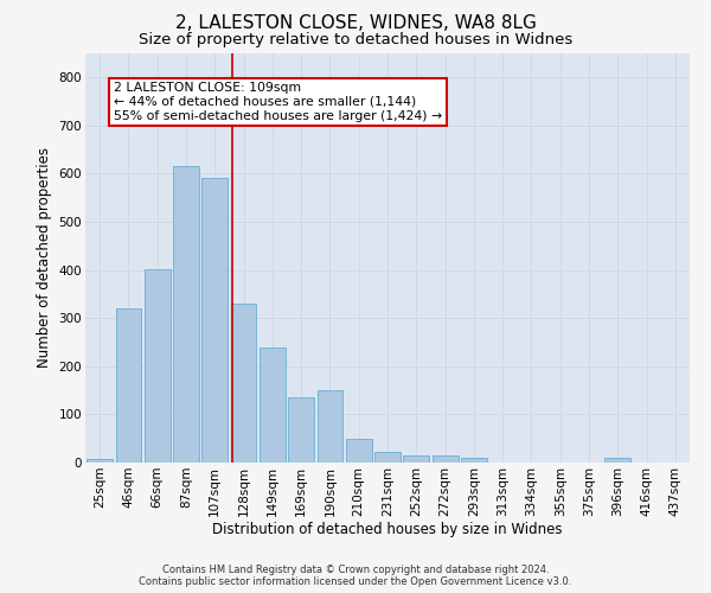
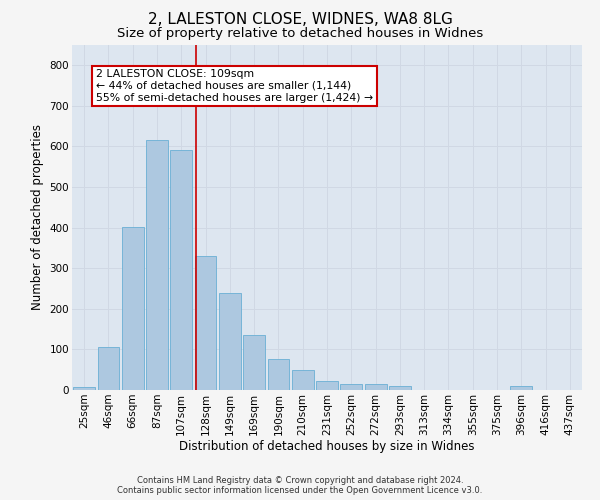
46sqm: 320 -> 107
190sqm: 150 -> 77
